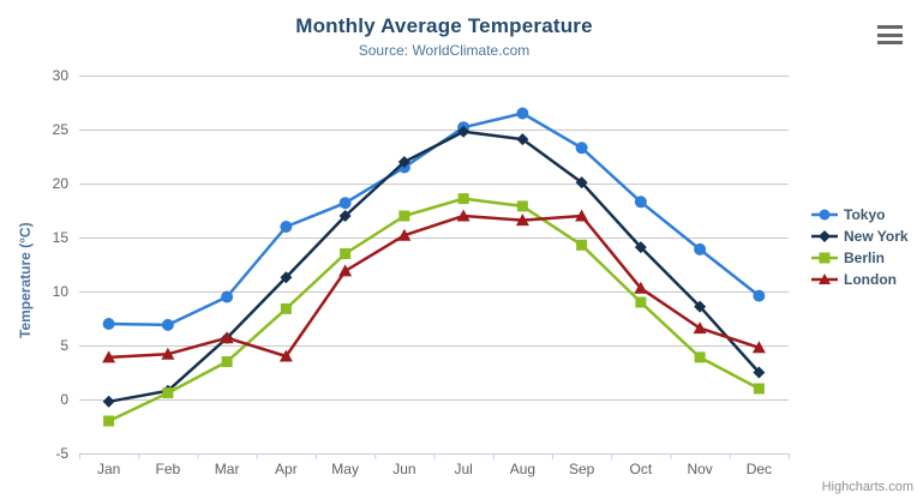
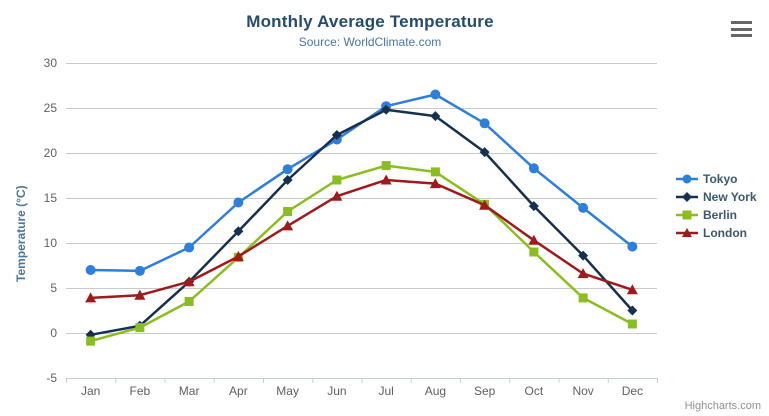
Berlin/Jan: -2 -> -1
Tokyo/Apr: 16 -> 14
London/Apr: 4 -> 8
London/Sep: 17 -> 14
